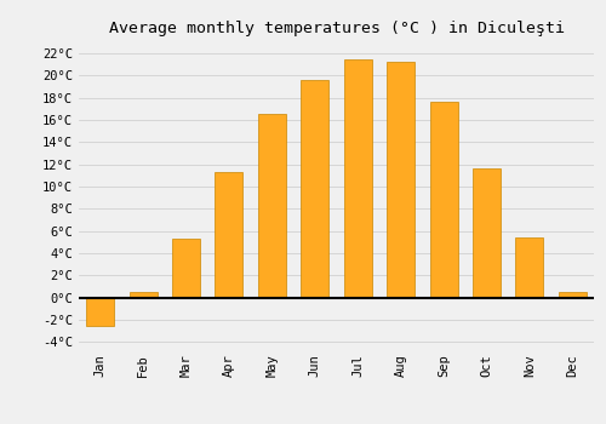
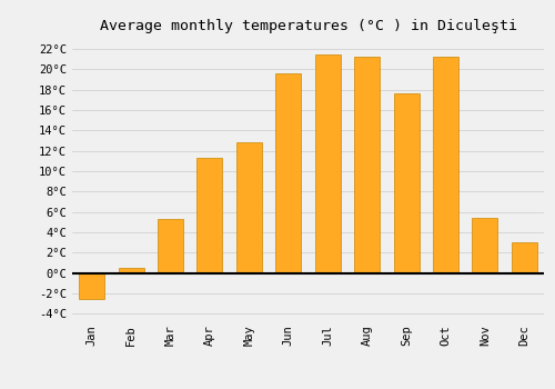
May: 16.6°C -> 12.8°C
Oct: 11.6°C -> 21.2°C
Dec: 0.5°C -> 3.0°C
